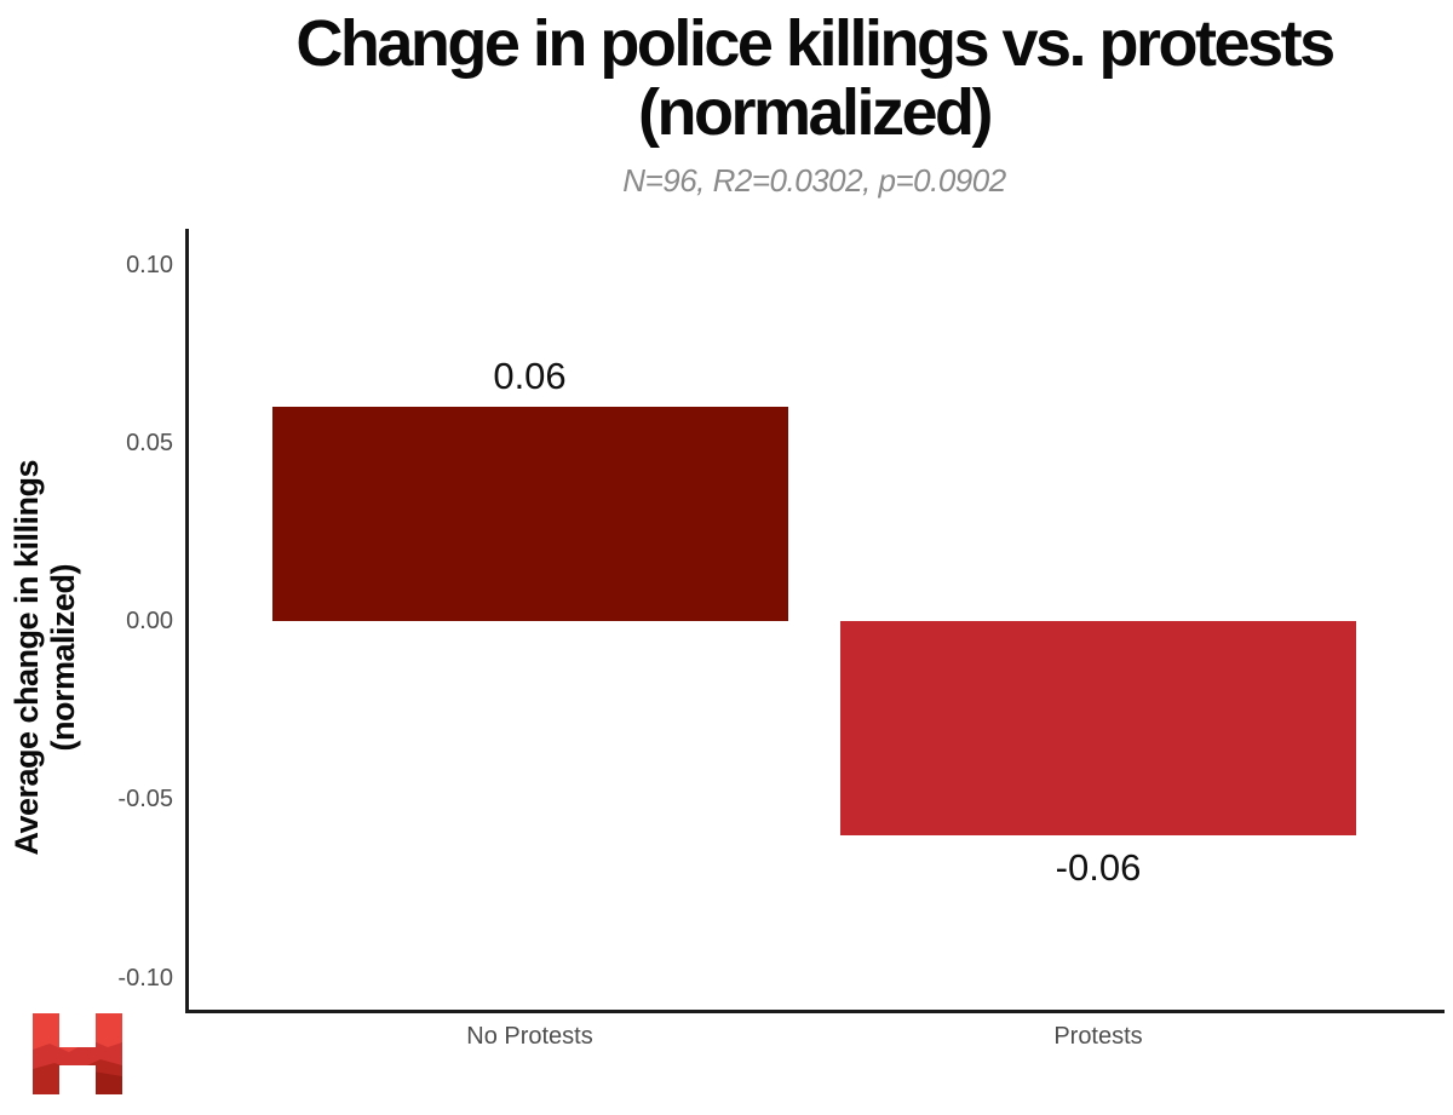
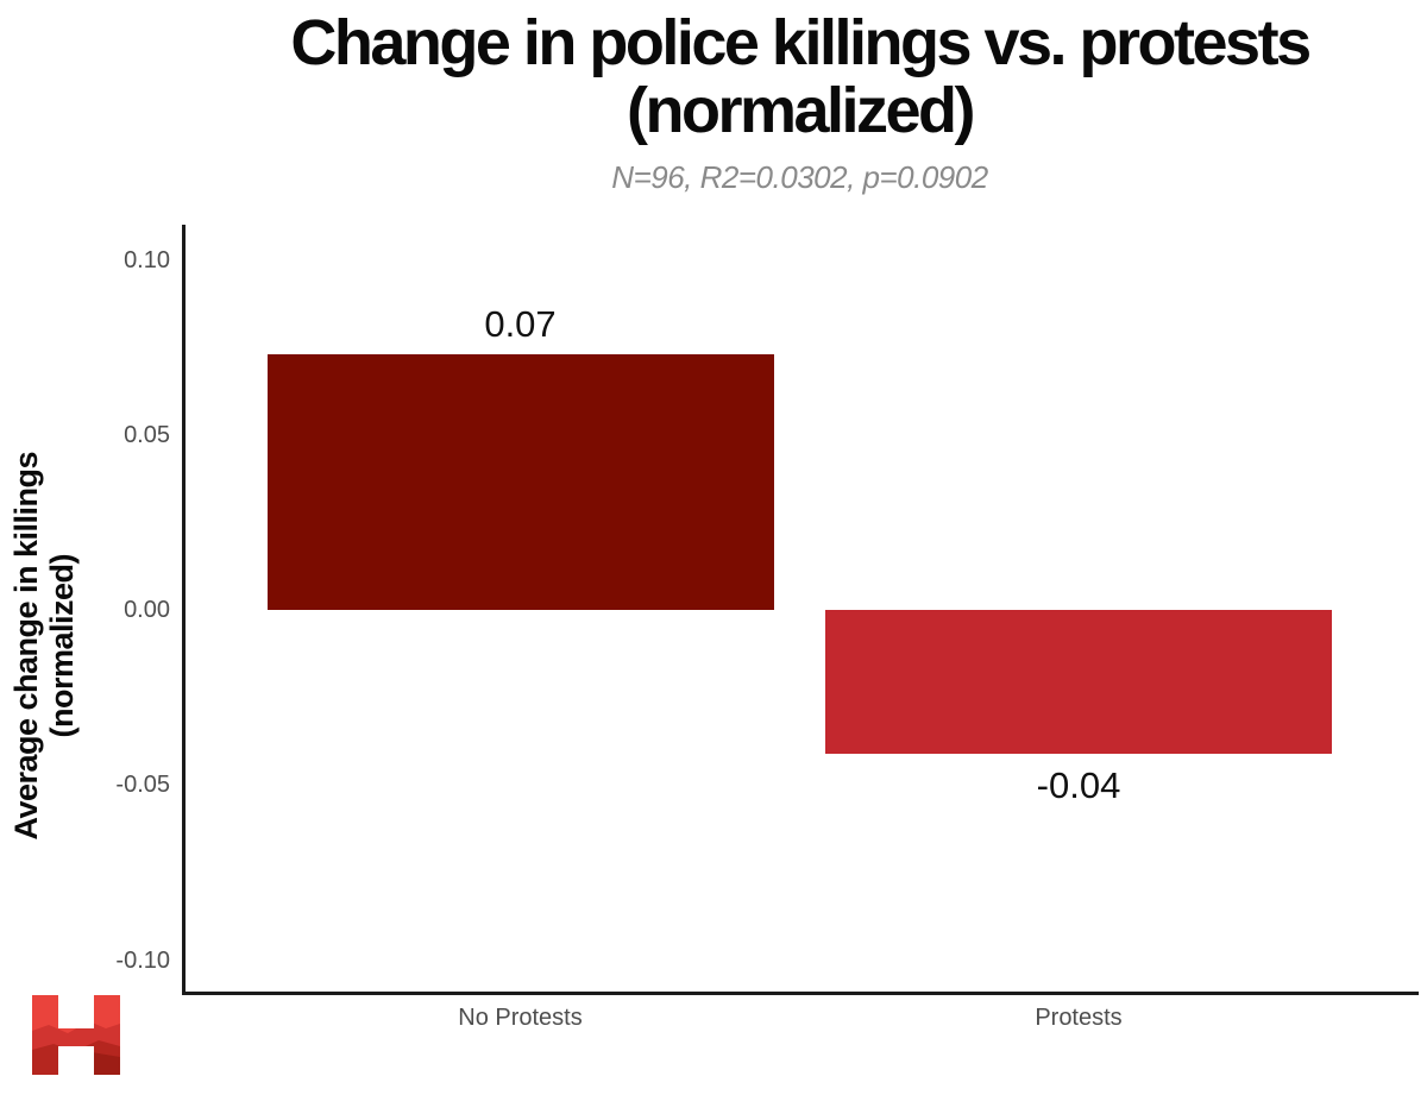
No Protests: 0.06 -> 0.07
Protests: -0.06 -> -0.04
